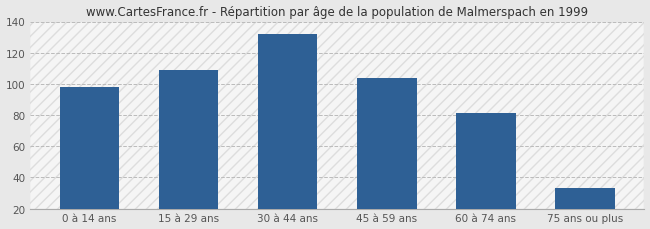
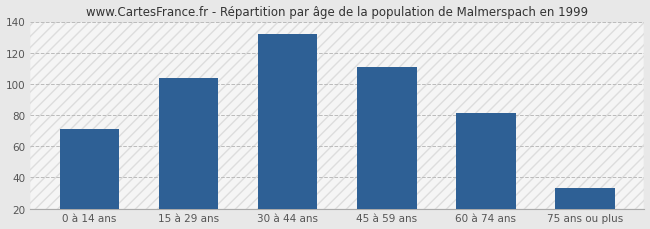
0 à 14 ans: 98 -> 71
15 à 29 ans: 109 -> 104
45 à 59 ans: 104 -> 111
